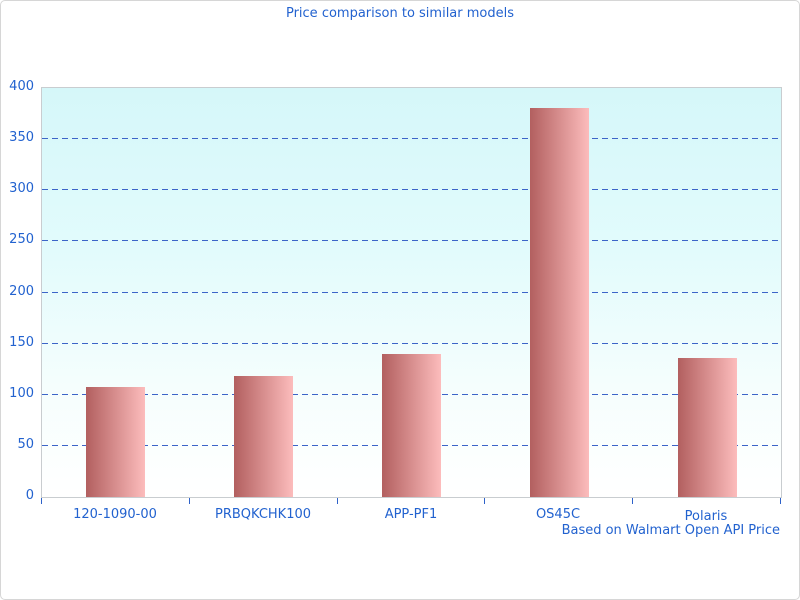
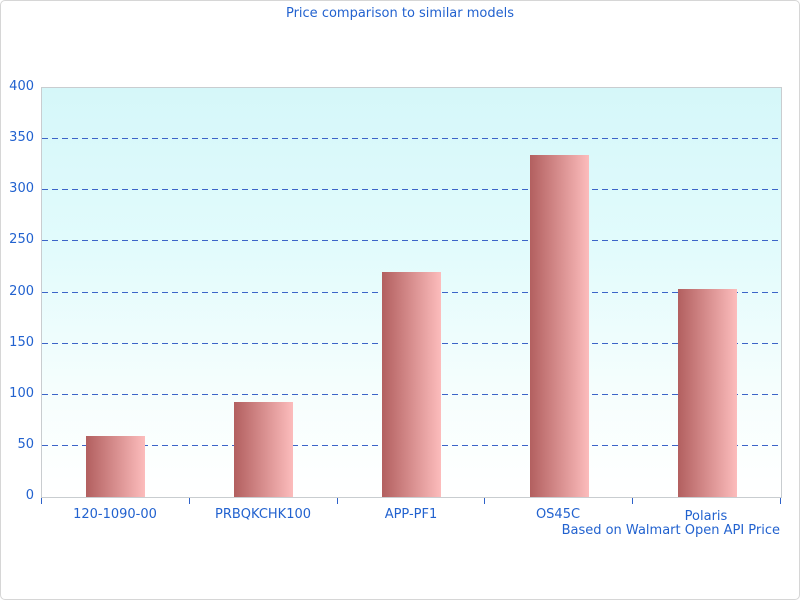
120-1090-00: 108 -> 60
PRBQKCHK100: 118 -> 93
APP-PF1: 140 -> 220
OS45C: 380 -> 334
Polaris: 136 -> 203
